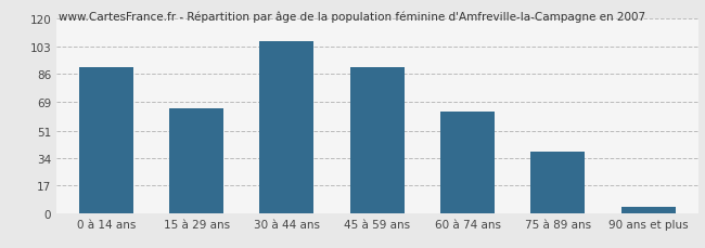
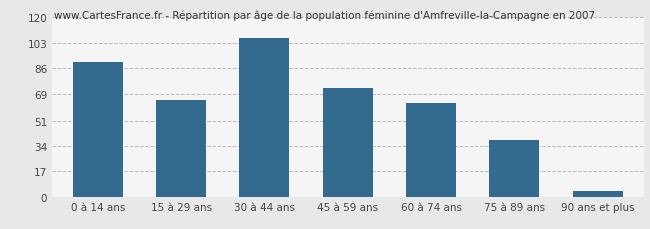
45 à 59 ans: 90 -> 73
